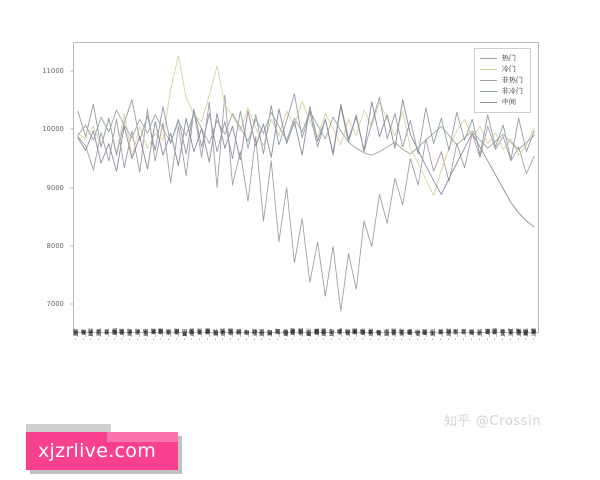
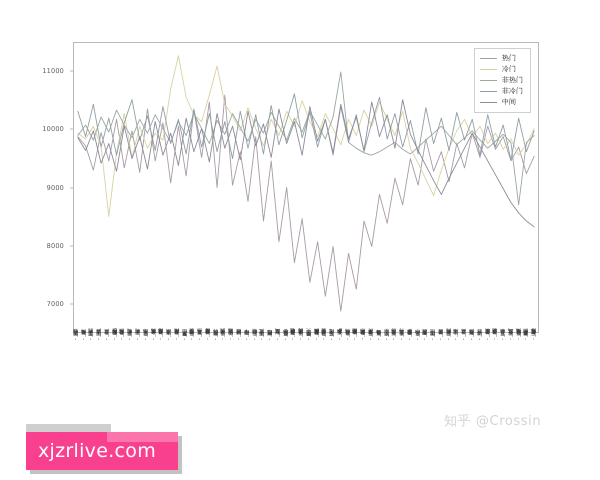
冷门/波兰-丹麦: 10200 -> 8500
非热门/加拿大-萨尔瓦多: 10000 -> 11000
非热门/塞尔维亚-克罗地亚: 9700 -> 8700
